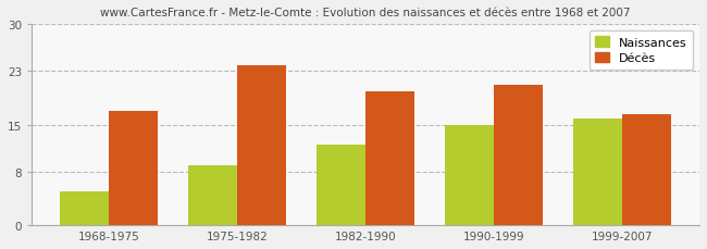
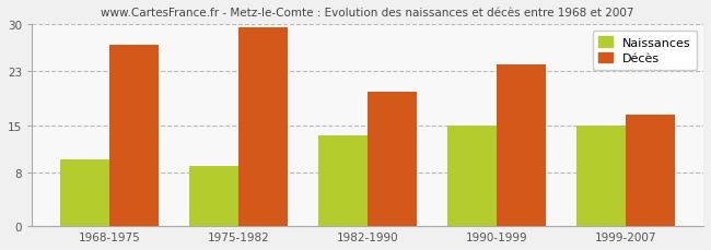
Naissances/1968-1975: 5.0 -> 10.0
Décès/1968-1975: 17.0 -> 27.0
Décès/1975-1982: 23.8 -> 29.5
Naissances/1982-1990: 12.0 -> 13.5
Décès/1990-1999: 21.0 -> 24.0
Naissances/1999-2007: 16.0 -> 15.0
